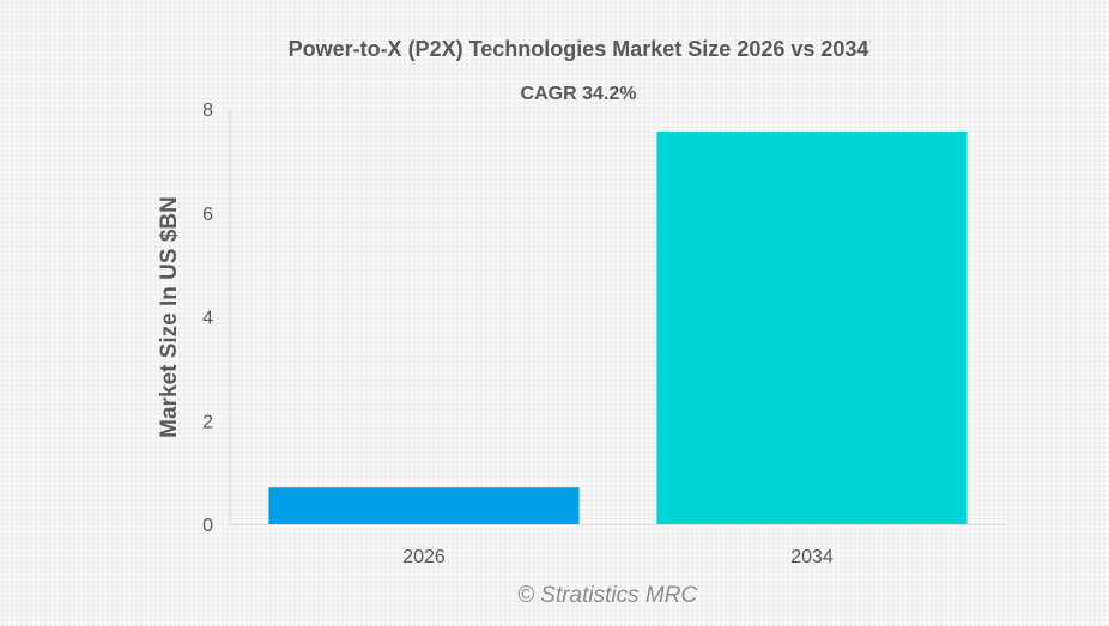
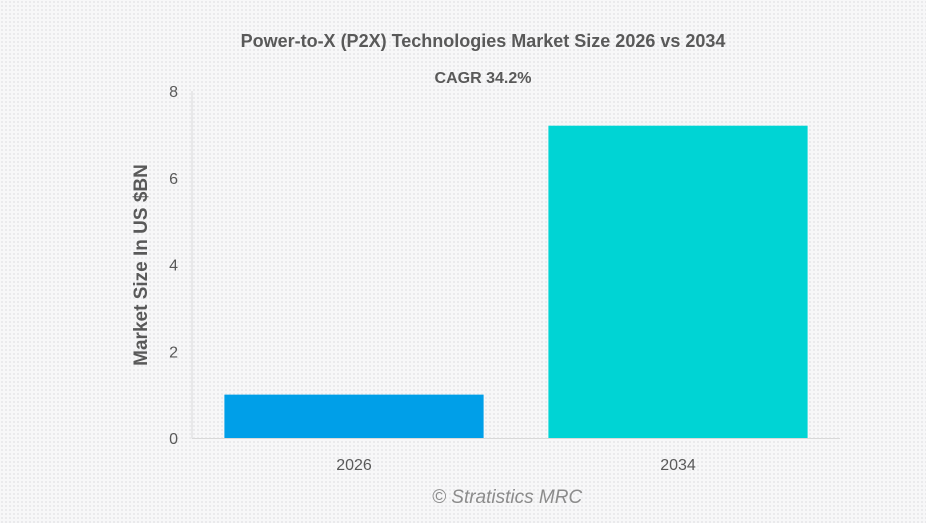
2026: 0.7 -> 1.0
2034: 7.6 -> 7.2
